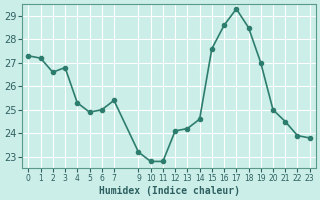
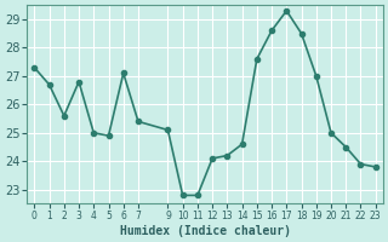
1: 27.2 -> 26.7
2: 26.6 -> 25.6
4: 25.3 -> 25.0
6: 25.0 -> 27.1
9: 23.2 -> 25.1
